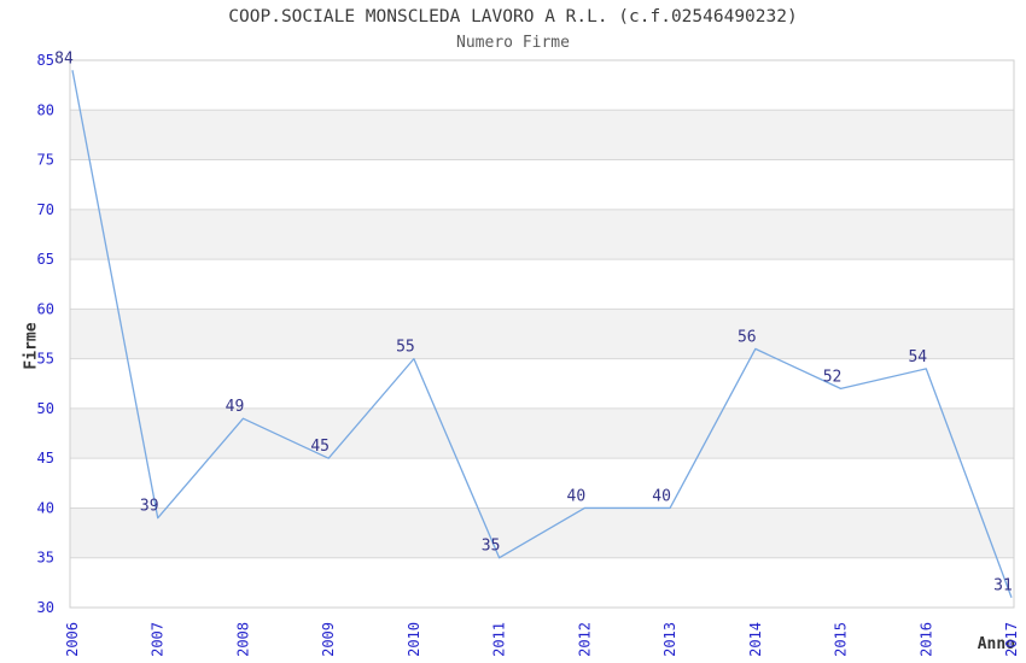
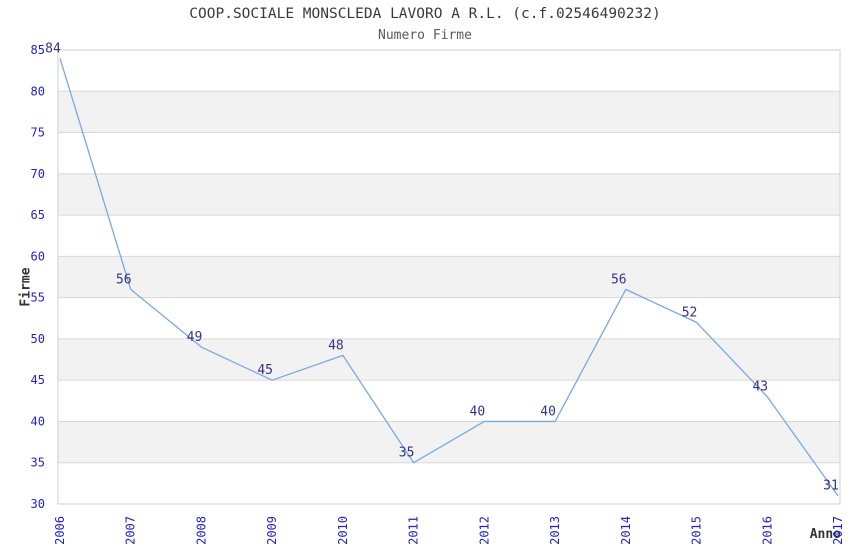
2007: 39 -> 56
2010: 55 -> 48
2016: 54 -> 43
